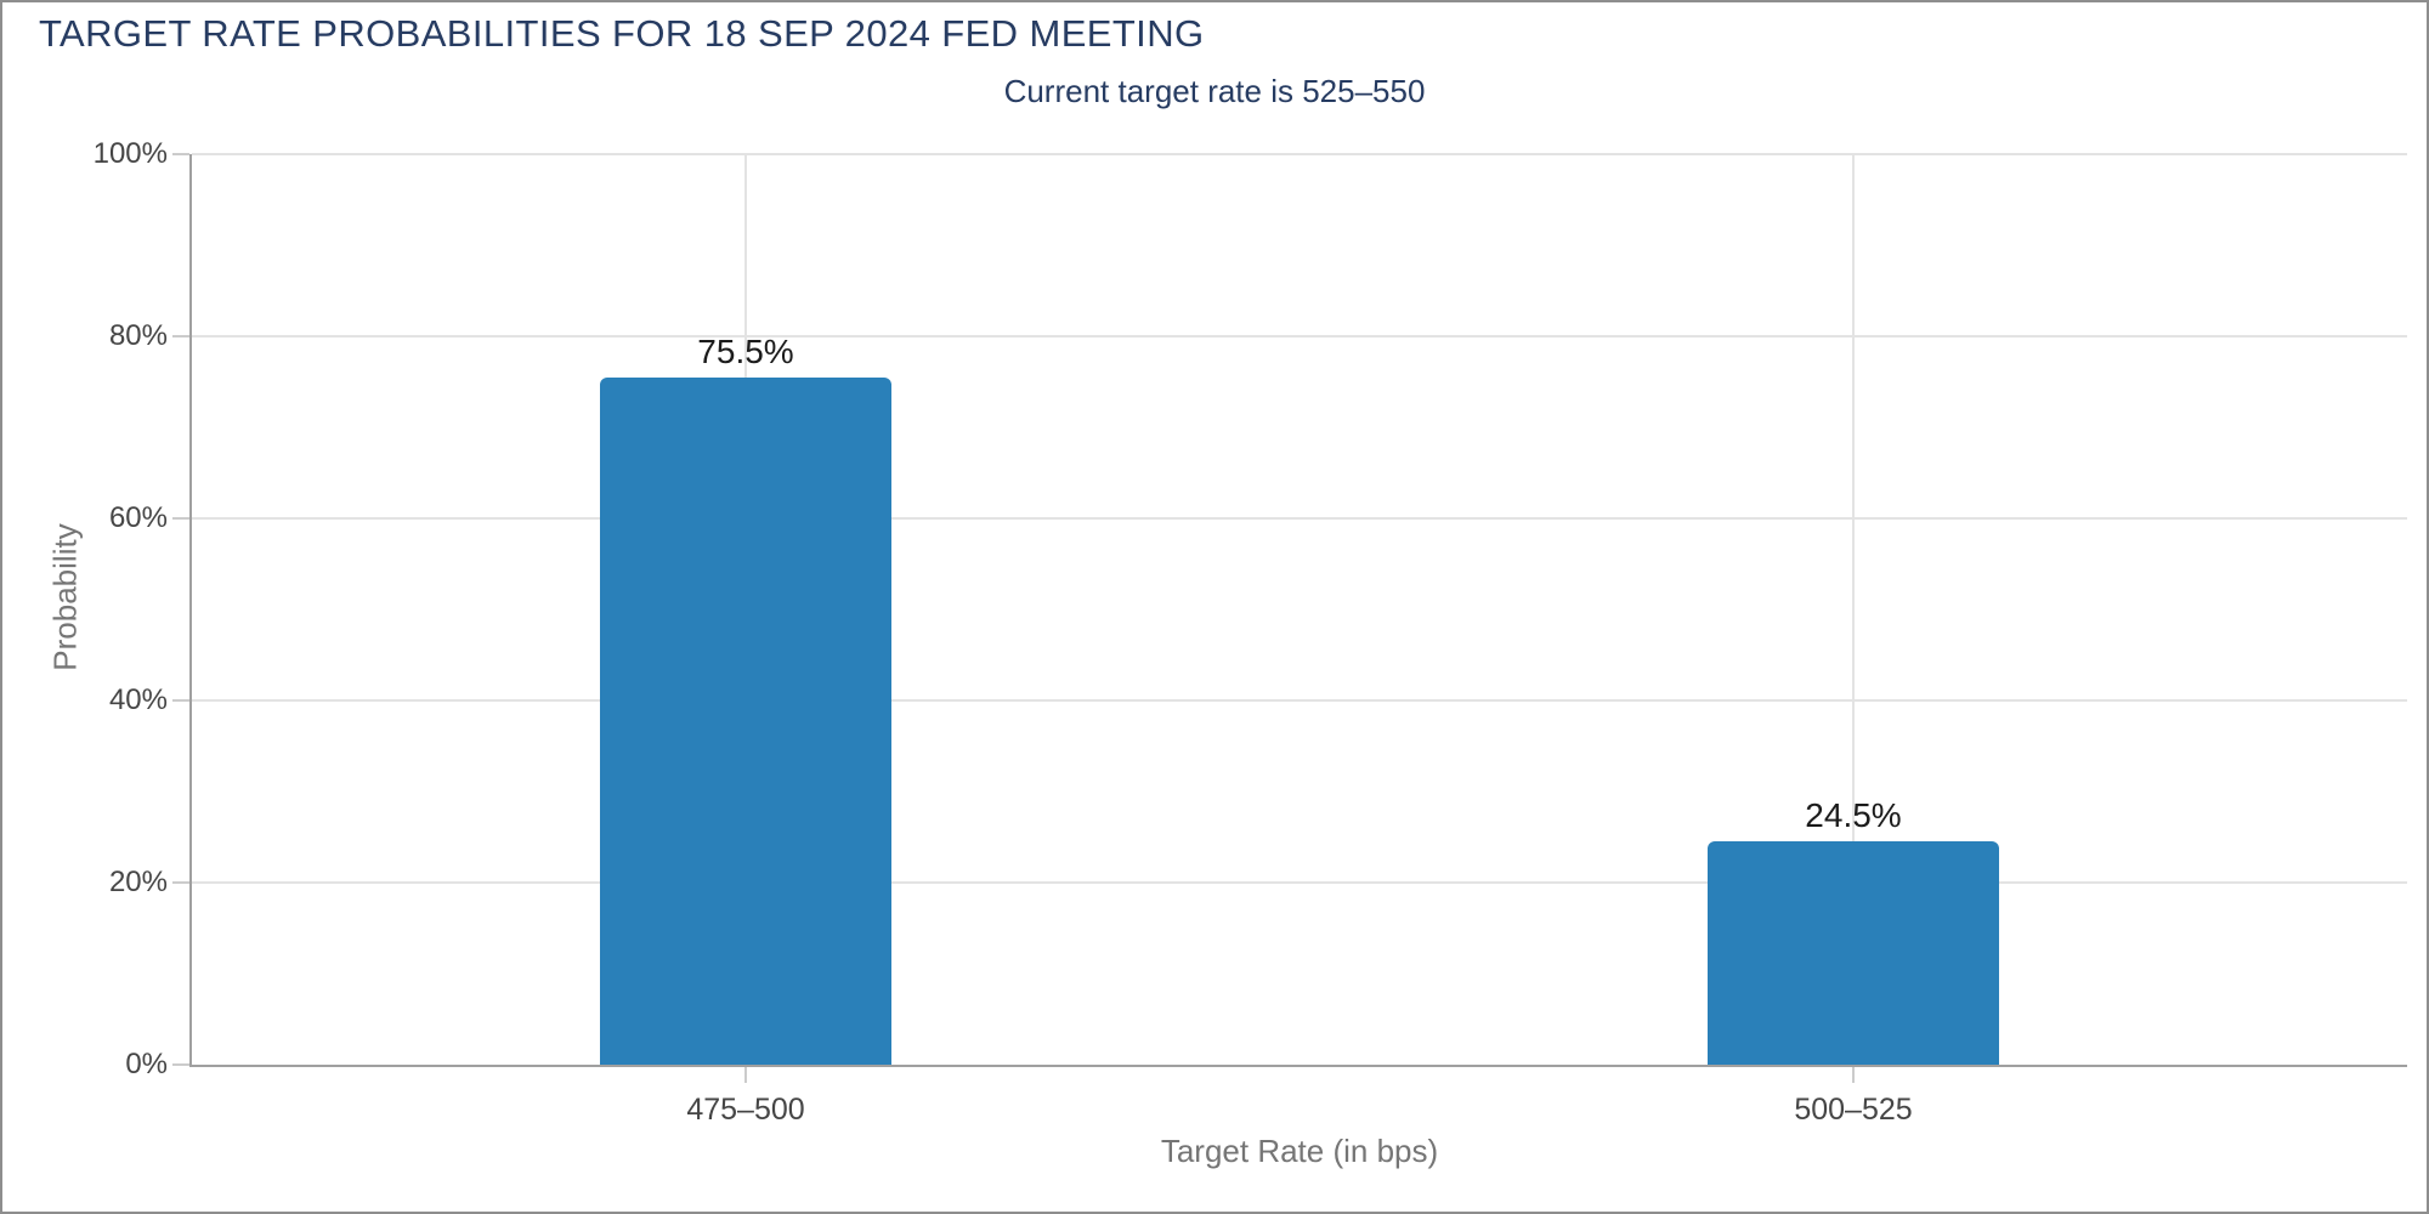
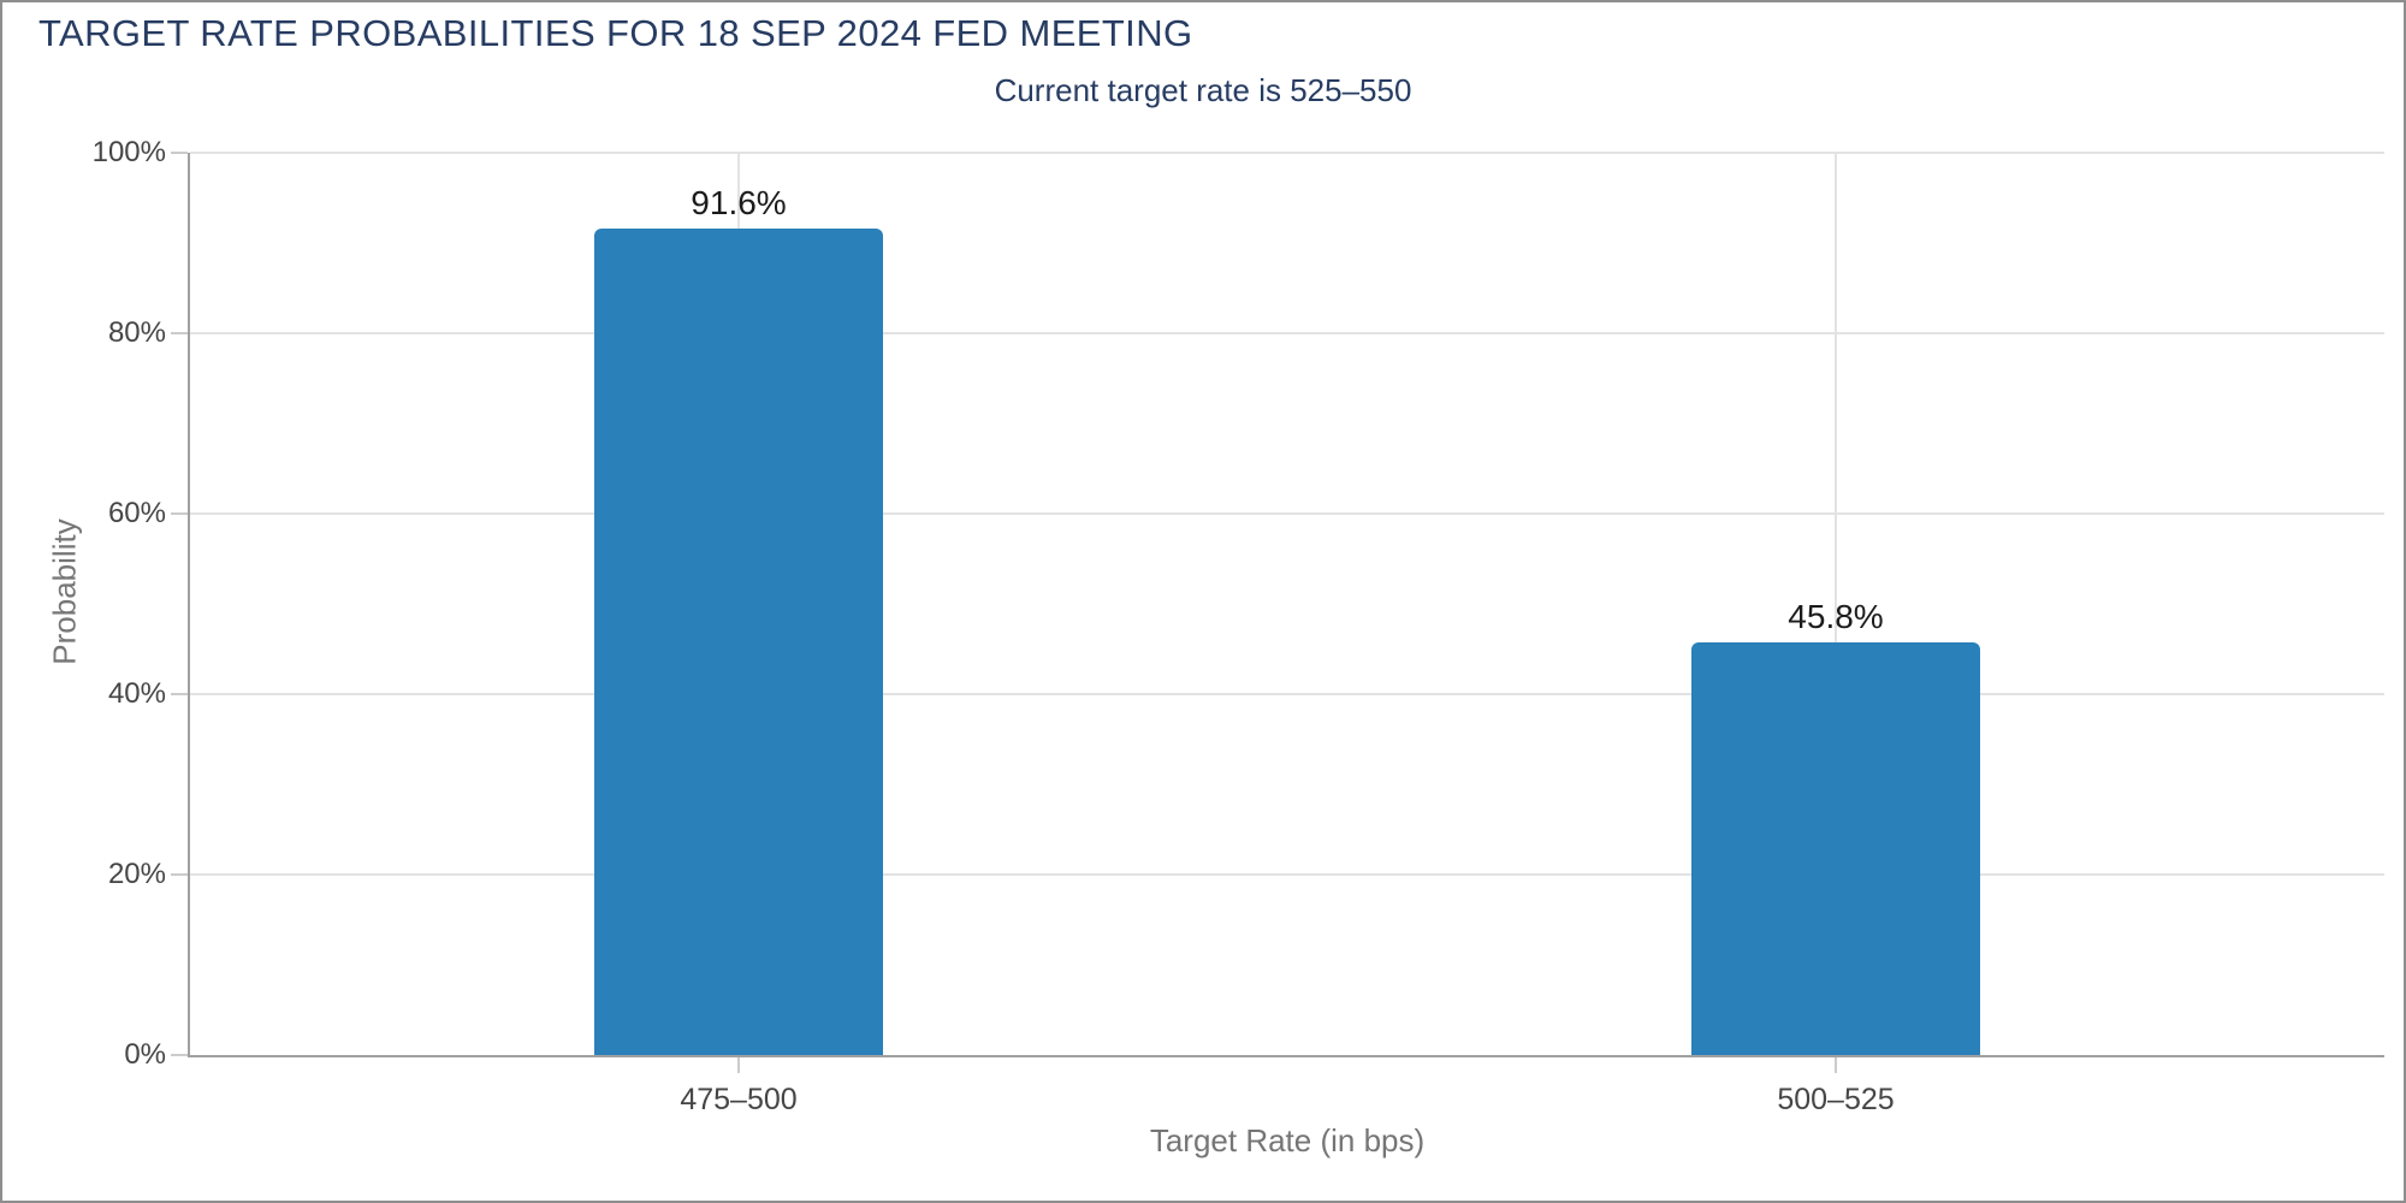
475–500: 75.5% -> 91.6%
500–525: 24.5% -> 45.8%
